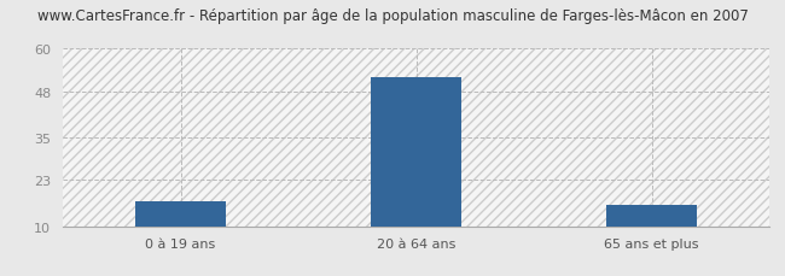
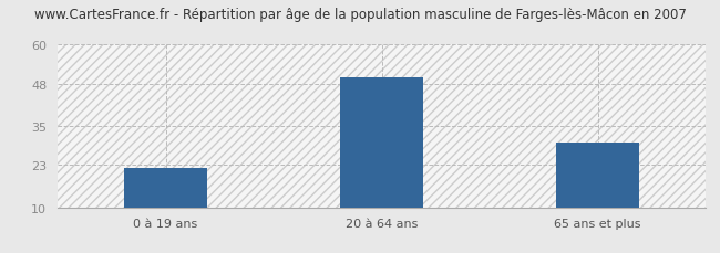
0 à 19 ans: 17 -> 22
20 à 64 ans: 52 -> 50
65 ans et plus: 16 -> 30
